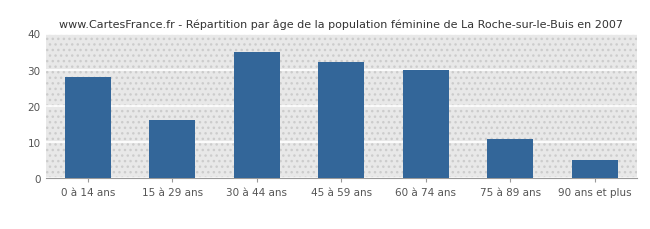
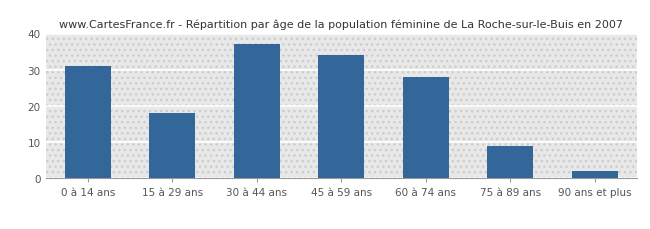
0 à 14 ans: 28 -> 31
15 à 29 ans: 16 -> 18
30 à 44 ans: 35 -> 37
45 à 59 ans: 32 -> 34
60 à 74 ans: 30 -> 28
75 à 89 ans: 11 -> 9
90 ans et plus: 5 -> 2
